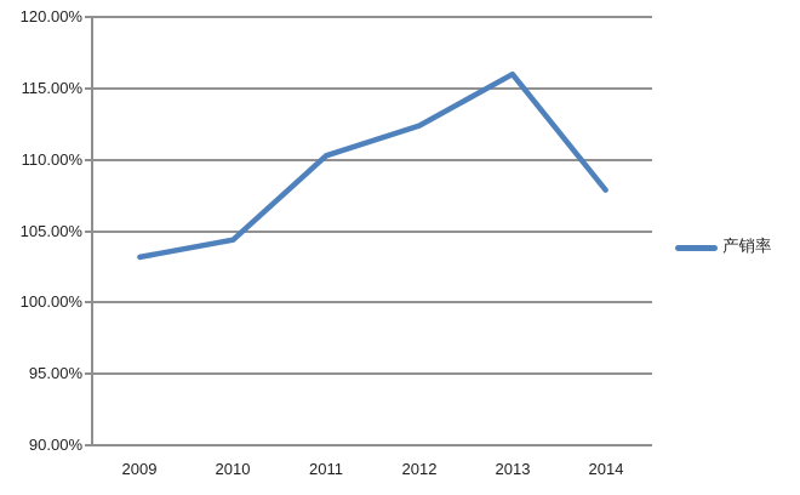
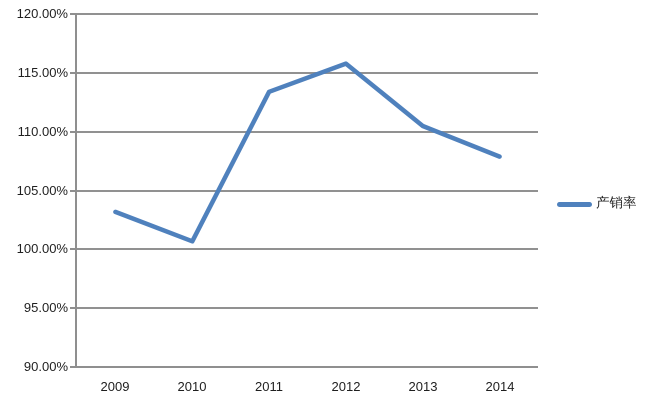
2010: 104.3% -> 100.6%
2011: 110.2% -> 113.3%
2012: 112.3% -> 115.7%
2013: 115.9% -> 110.4%
